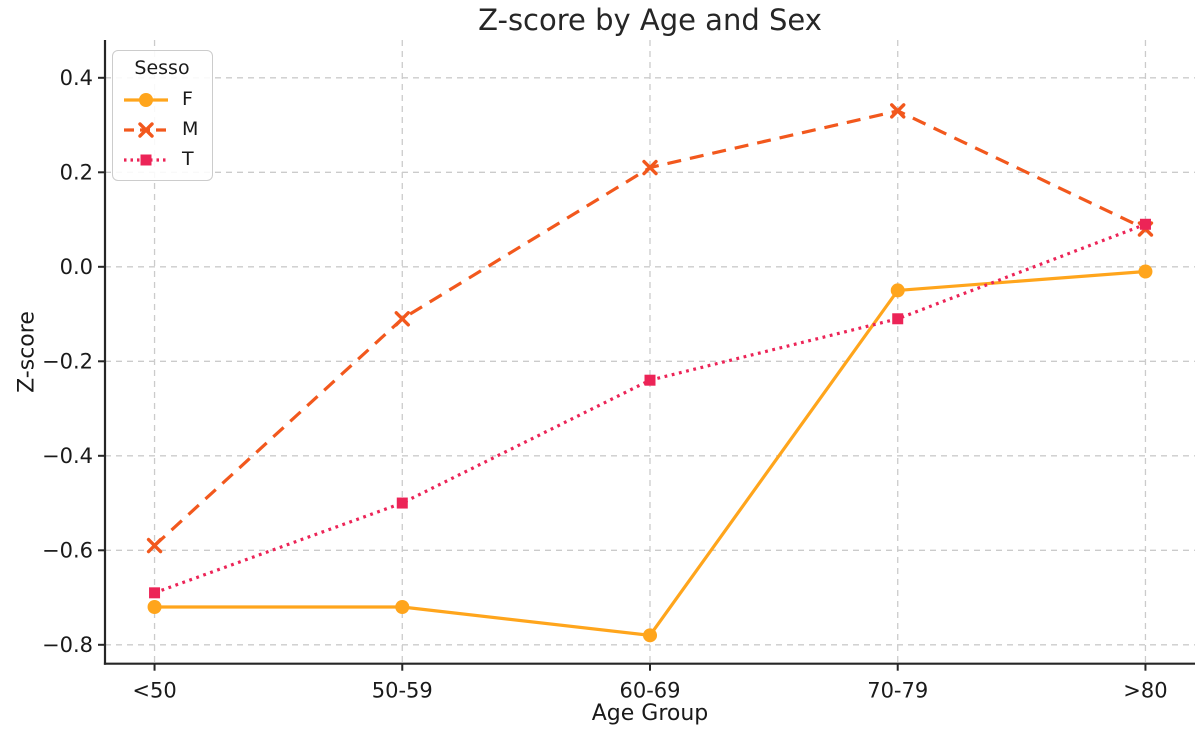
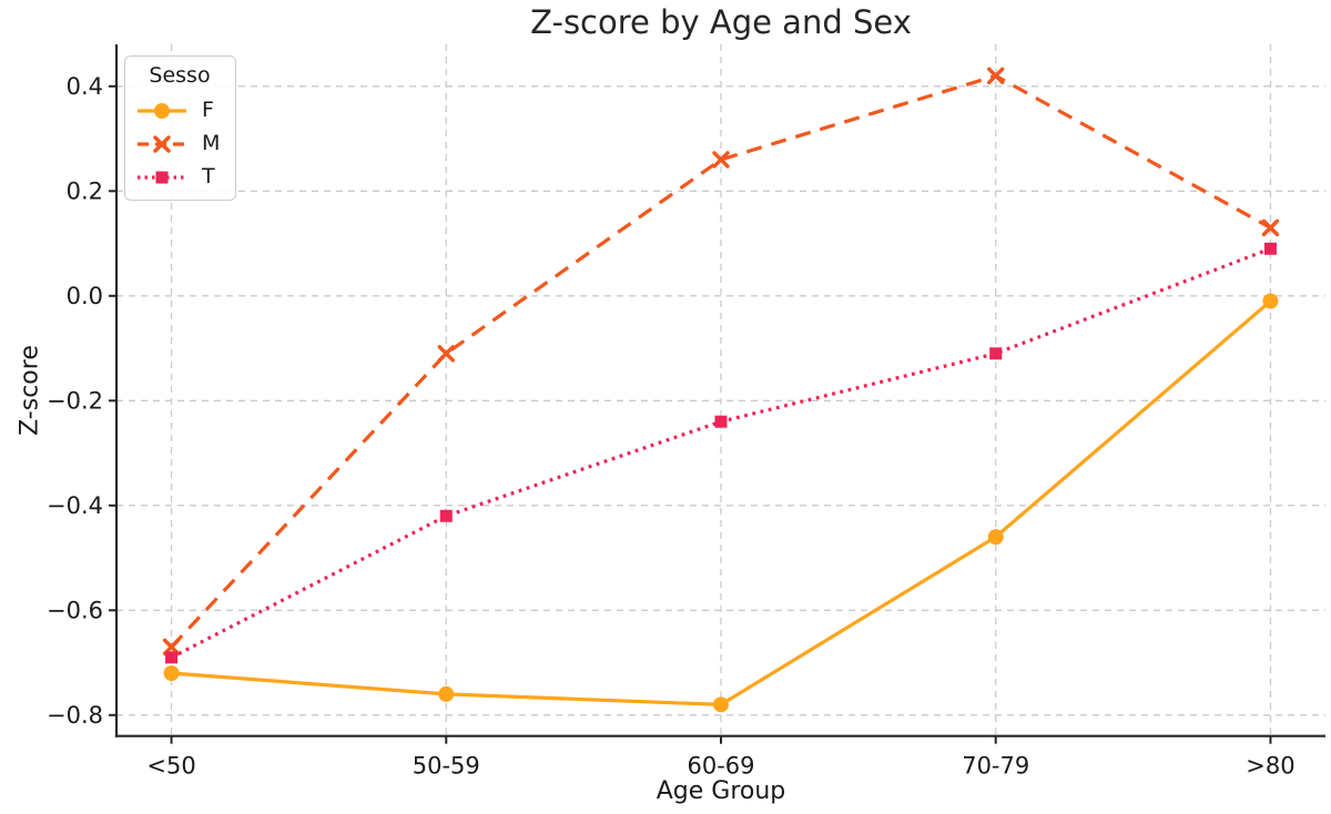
M/<50: -0.59 -> -0.67
F/50-59: -0.72 -> -0.76
T/50-59: -0.50 -> -0.42
M/60-69: 0.21 -> 0.26
F/70-79: -0.05 -> -0.46
M/70-79: 0.33 -> 0.42
M/>80: 0.08 -> 0.13
